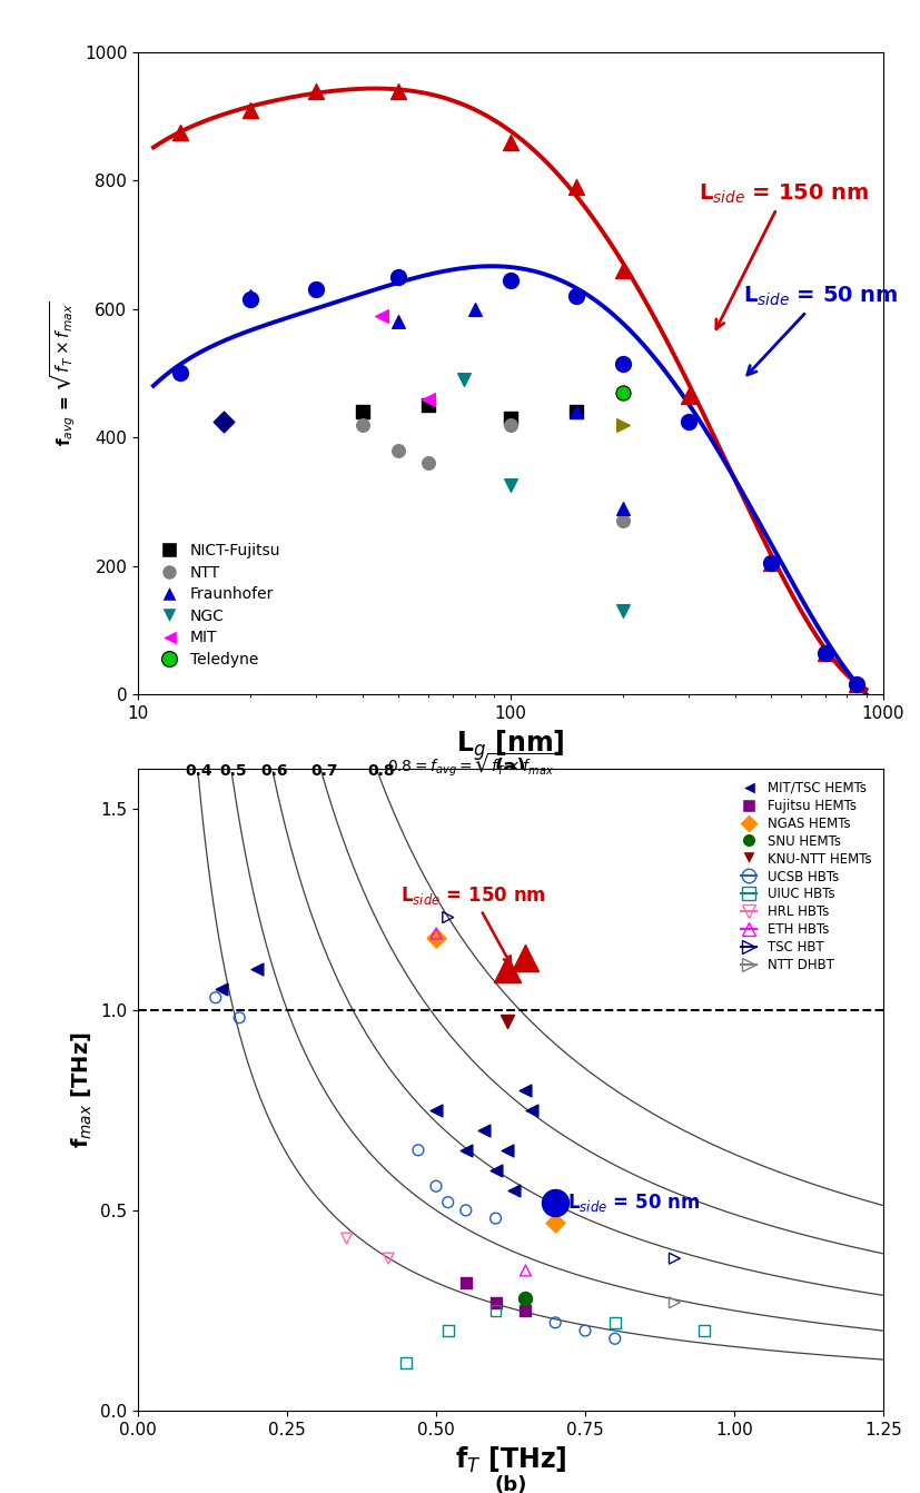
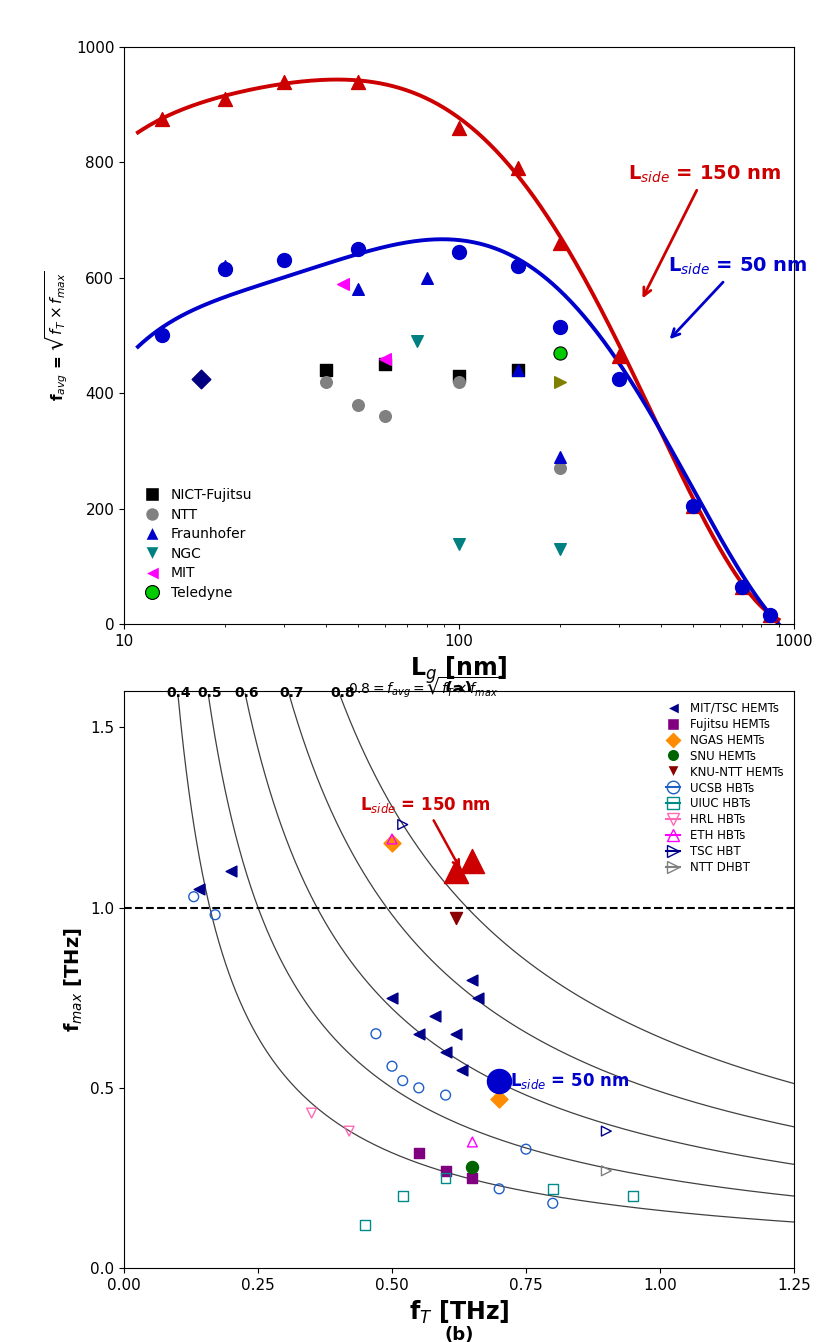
NGC/100: 325 -> 138
UCSB HBTs/0.75: 0.20 -> 0.33
